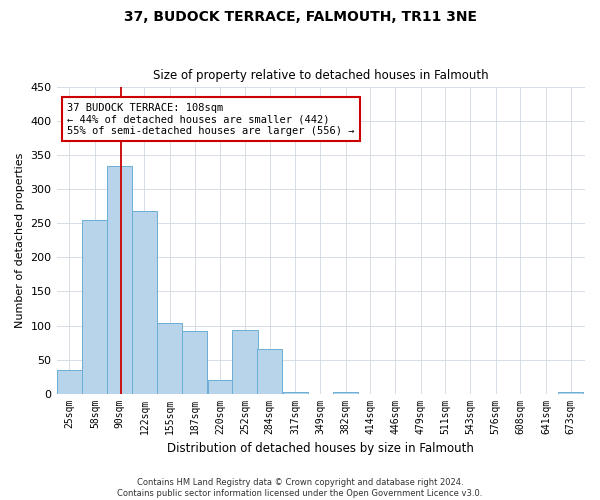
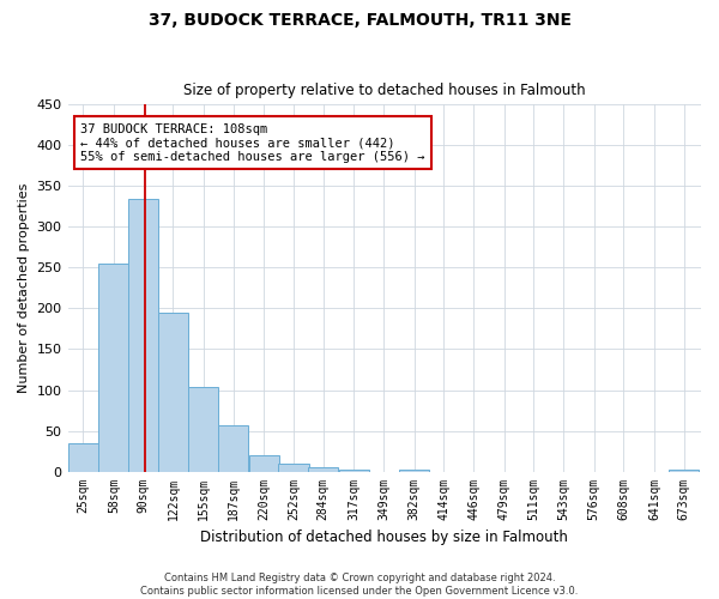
122sqm: 268 -> 195
187sqm: 92 -> 57
252sqm: 94 -> 10
284sqm: 66 -> 5
